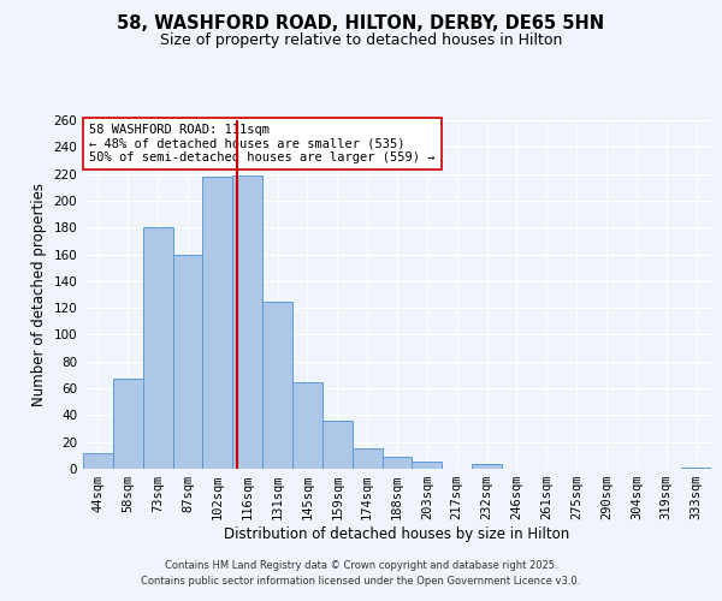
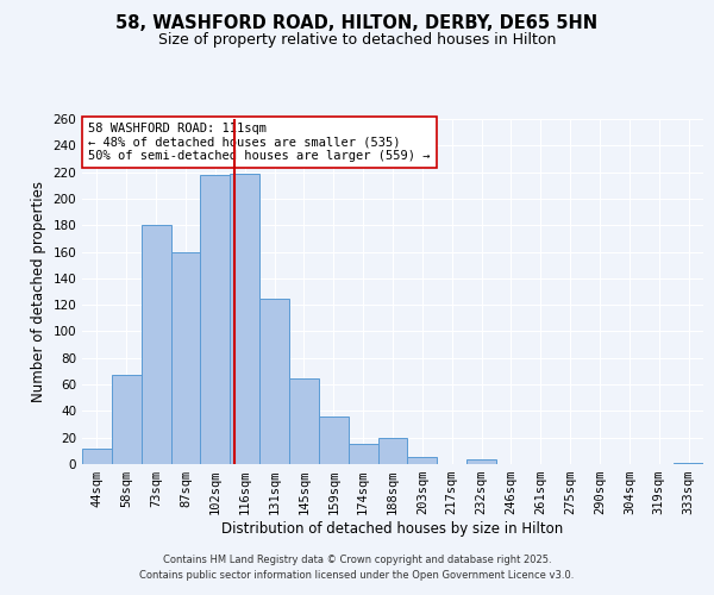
188sqm: 9 -> 20
